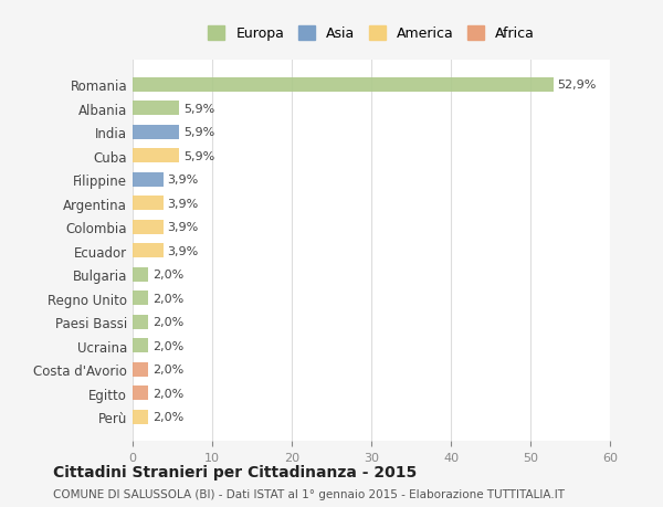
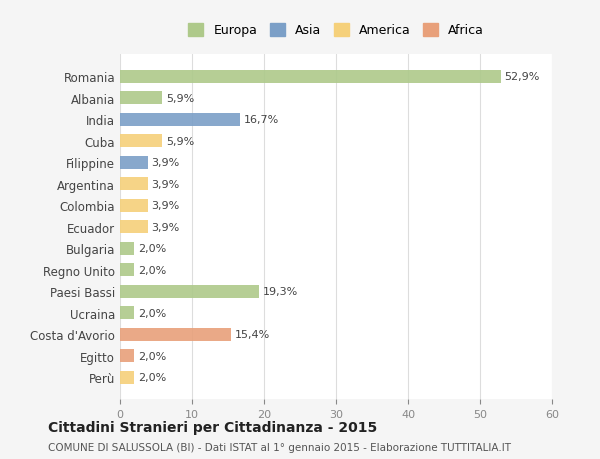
India: 5,9% -> 16,7%
Paesi Bassi: 2,0% -> 19,3%
Costa d'Avorio: 2,0% -> 15,4%
